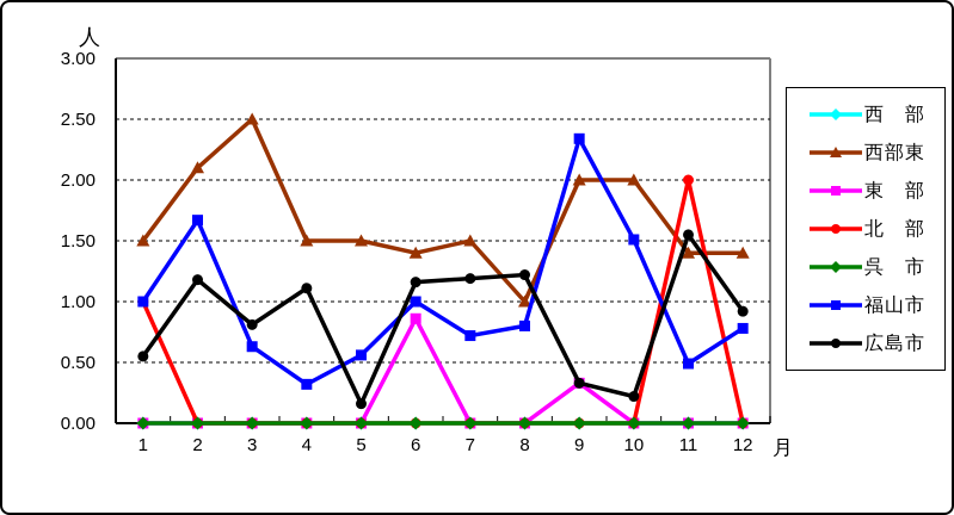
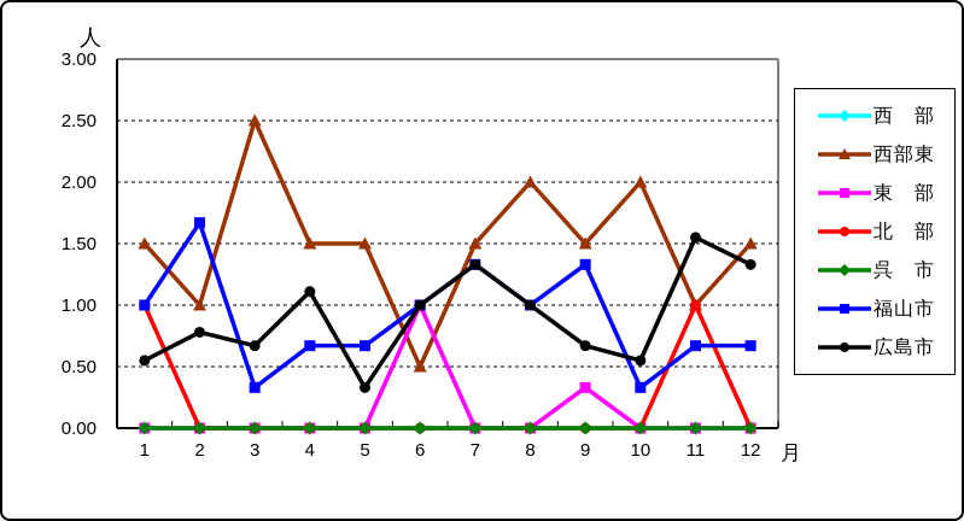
西部東/2: 2.1 -> 1.0
広島市/2: 1.18 -> 0.78
福山市/3: 0.63 -> 0.33
広島市/3: 0.81 -> 0.67
福山市/4: 0.32 -> 0.67
福山市/5: 0.56 -> 0.67
広島市/5: 0.16 -> 0.33
西部東/6: 1.4 -> 0.5
東 部/6: 0.86 -> 1.00
広島市/6: 1.16 -> 1.00
福山市/7: 0.72 -> 1.33
広島市/7: 1.19 -> 1.33
西部東/8: 1.0 -> 2.0
福山市/8: 0.80 -> 1.00
広島市/8: 1.22 -> 1.00
西部東/9: 2.0 -> 1.5
福山市/9: 2.34 -> 1.33
広島市/9: 0.33 -> 0.67
福山市/10: 1.51 -> 0.33
広島市/10: 0.22 -> 0.55
西部東/11: 1.4 -> 1.0
北 部/11: 2 -> 1
福山市/11: 0.49 -> 0.67
西部東/12: 1.4 -> 1.5
福山市/12: 0.78 -> 0.67
広島市/12: 0.92 -> 1.33
